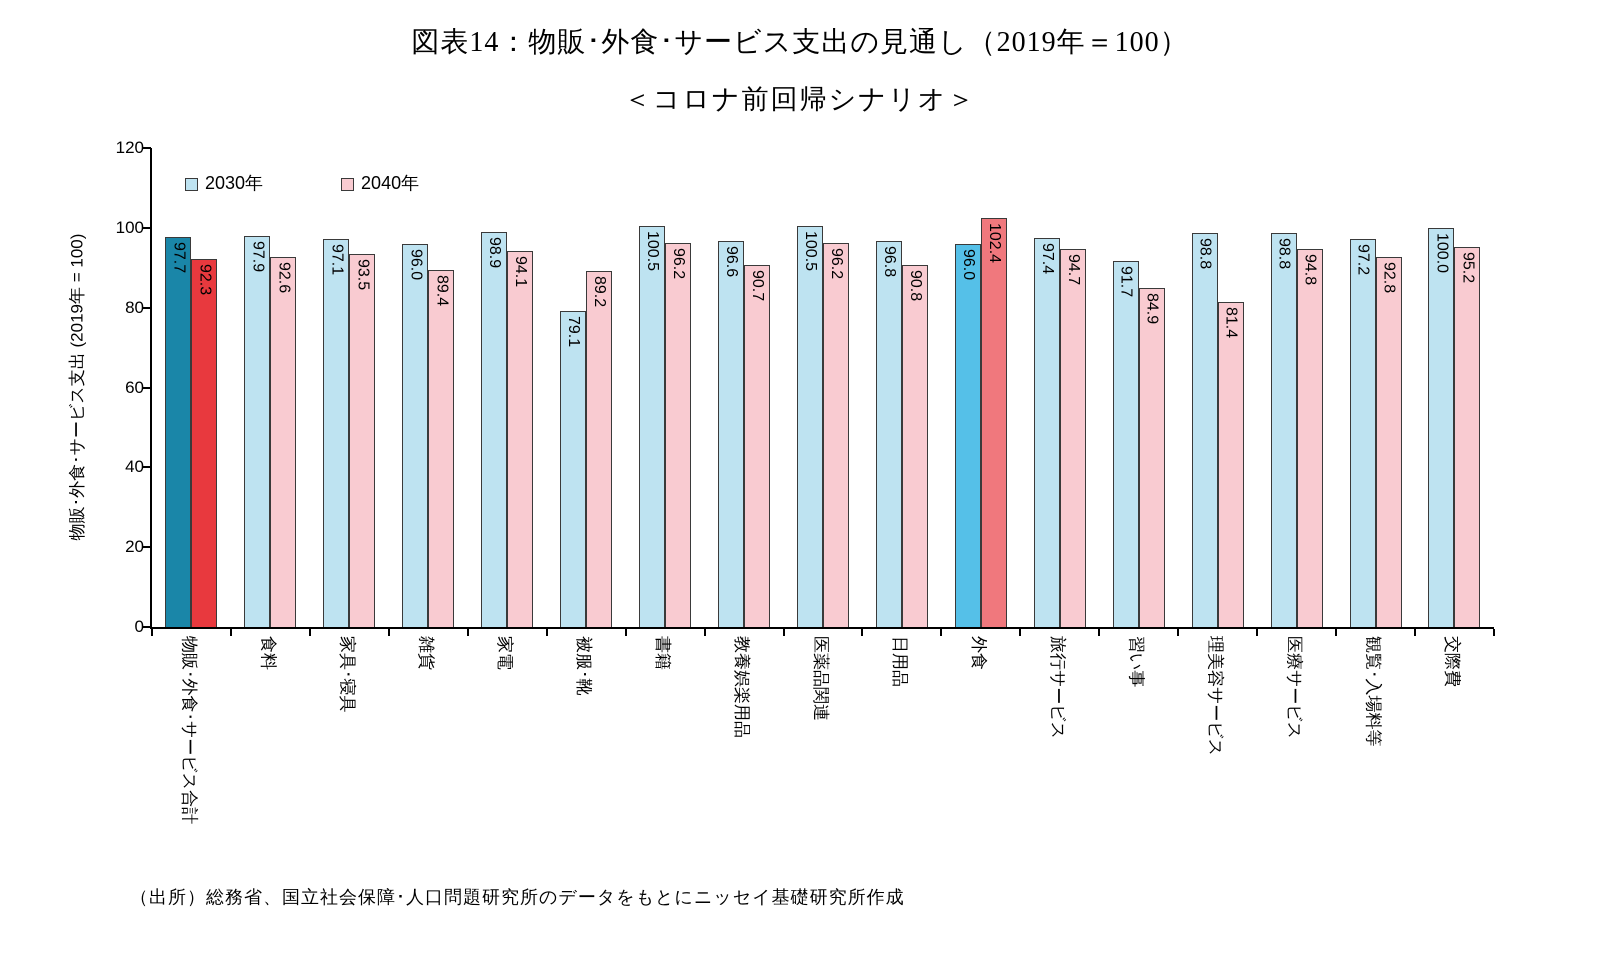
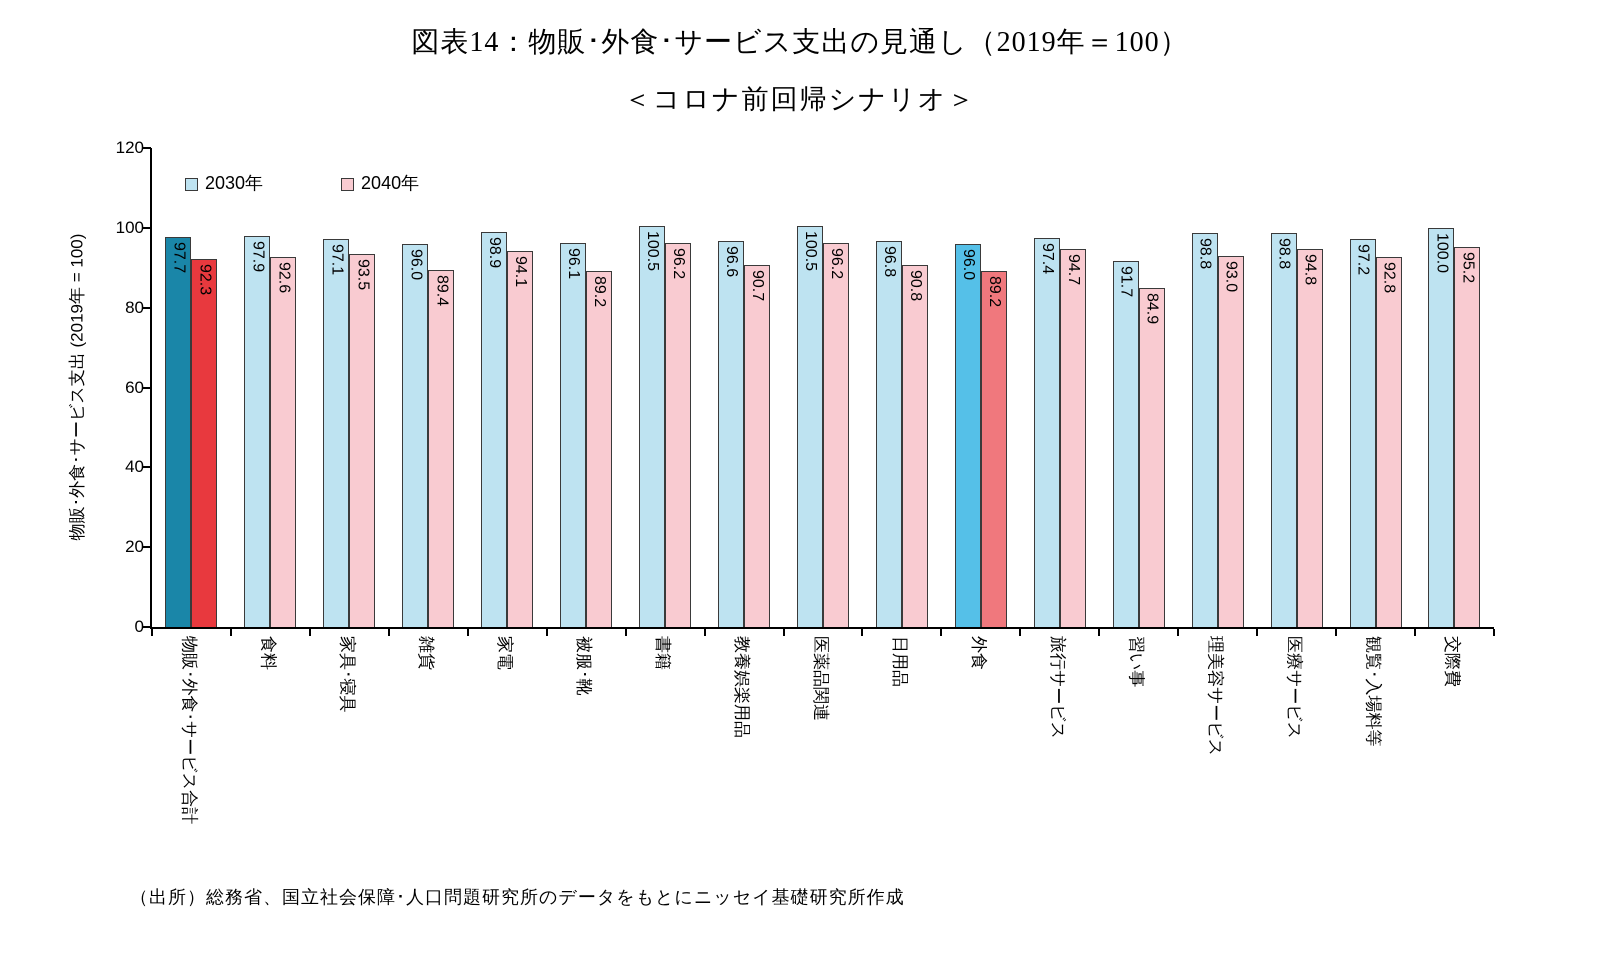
2030年/被服･靴: 79.1 -> 96.1
2040年/外食: 102.4 -> 89.2
2040年/理美容サービス: 81.4 -> 93.0
